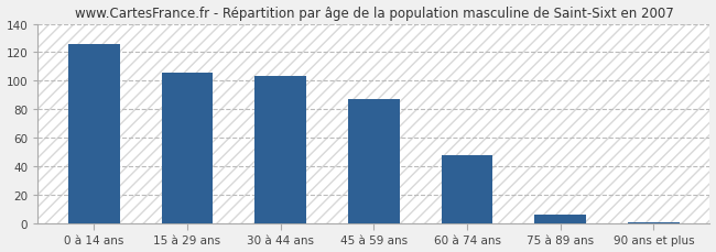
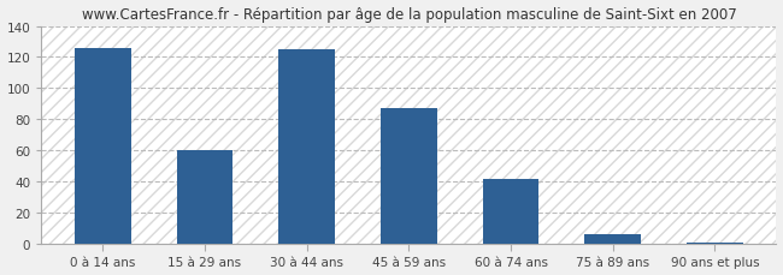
15 à 29 ans: 106 -> 60
30 à 44 ans: 103 -> 125
60 à 74 ans: 48 -> 42
